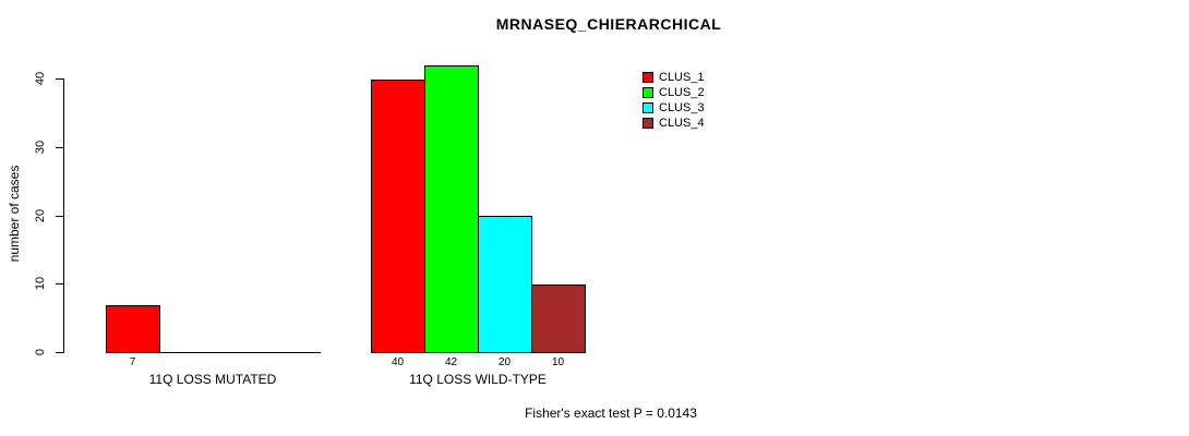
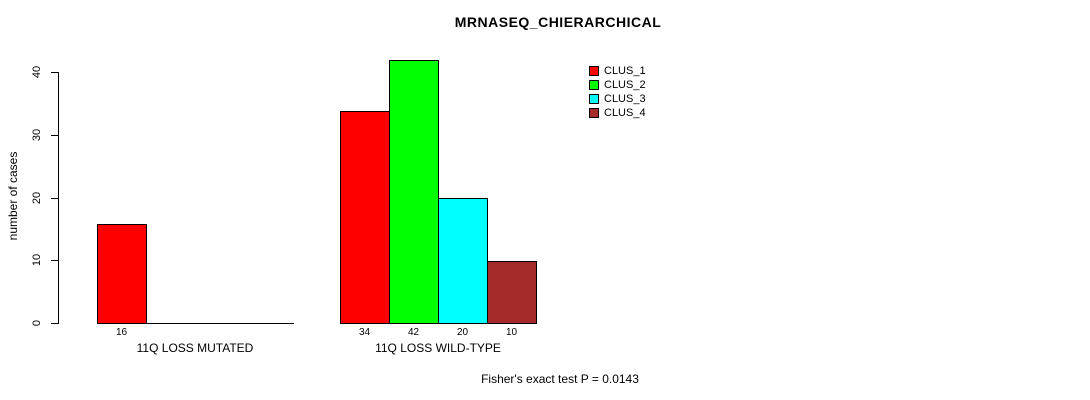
CLUS_1/11Q LOSS MUTATED: 7 -> 16
CLUS_1/11Q LOSS WILD-TYPE: 40 -> 34
